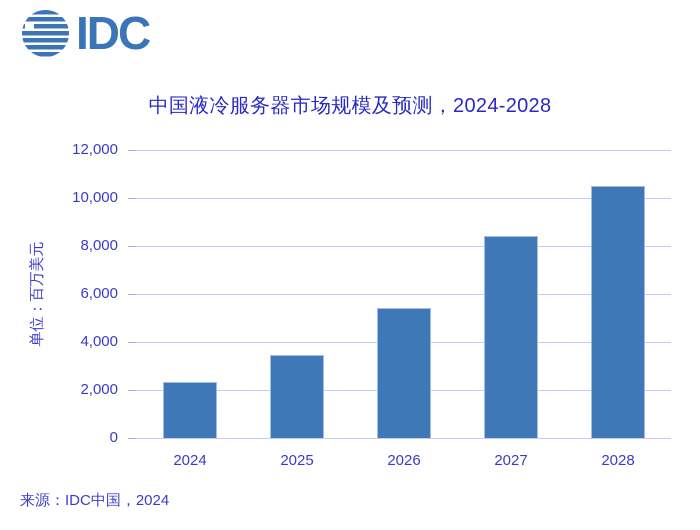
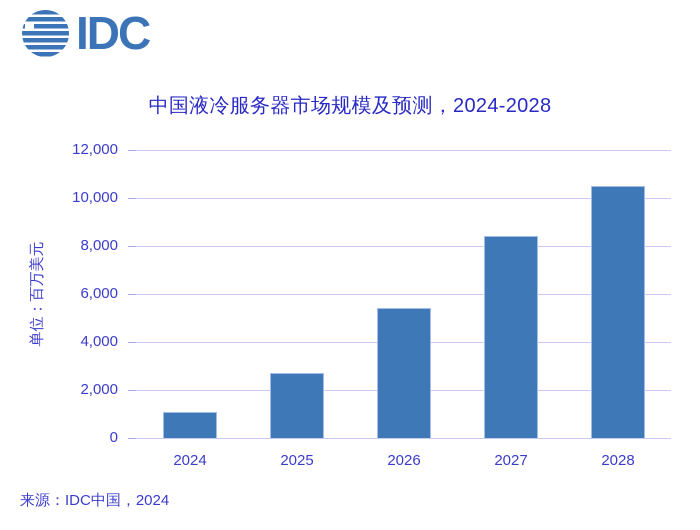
2024: 2400 -> 1100
2025: 3400 -> 2700
